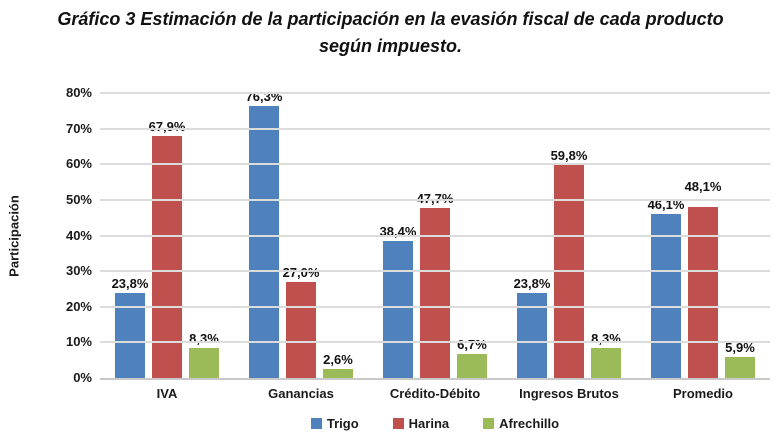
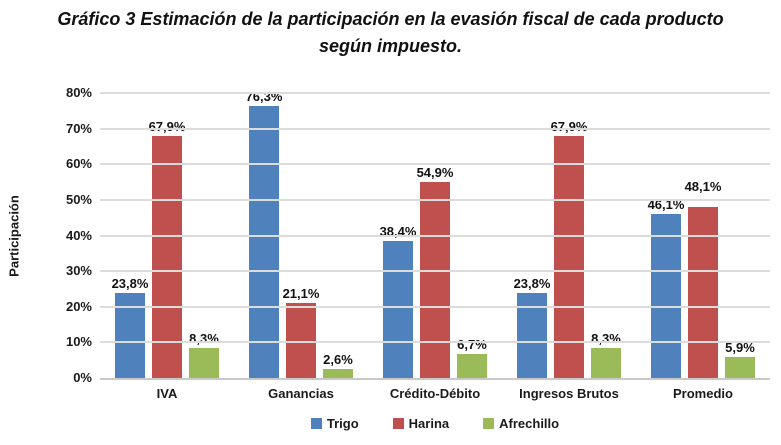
Harina/Ganancias: 27,0% -> 21,1%
Harina/Crédito-Débito: 47,7% -> 54,9%
Harina/Ingresos Brutos: 59,8% -> 67,9%
